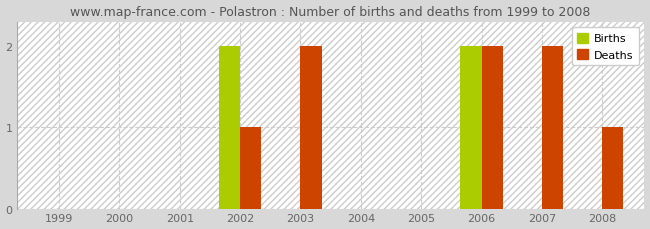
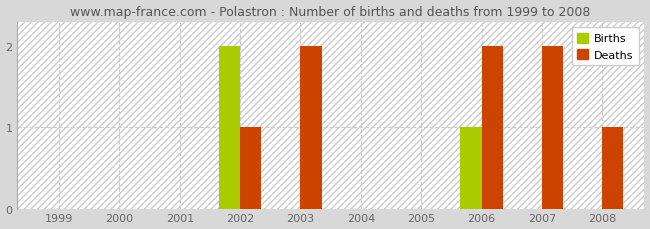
Births/2006: 2 -> 1
